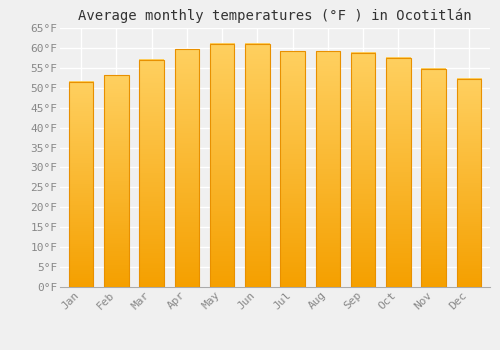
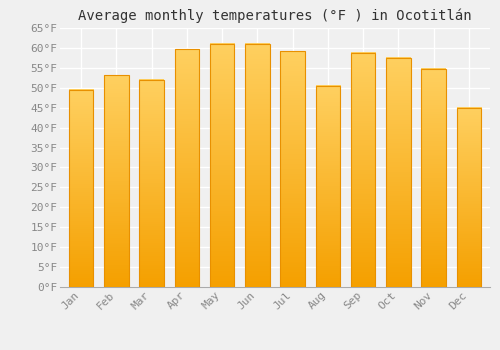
Jan: 51.5°F -> 49.5°F
Mar: 57.0°F -> 52.0°F
Aug: 59.2°F -> 50.5°F
Dec: 52.3°F -> 45.0°F
